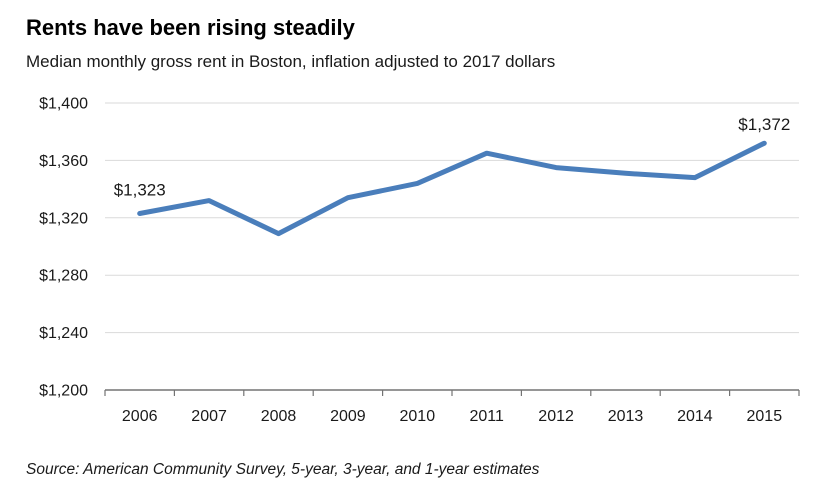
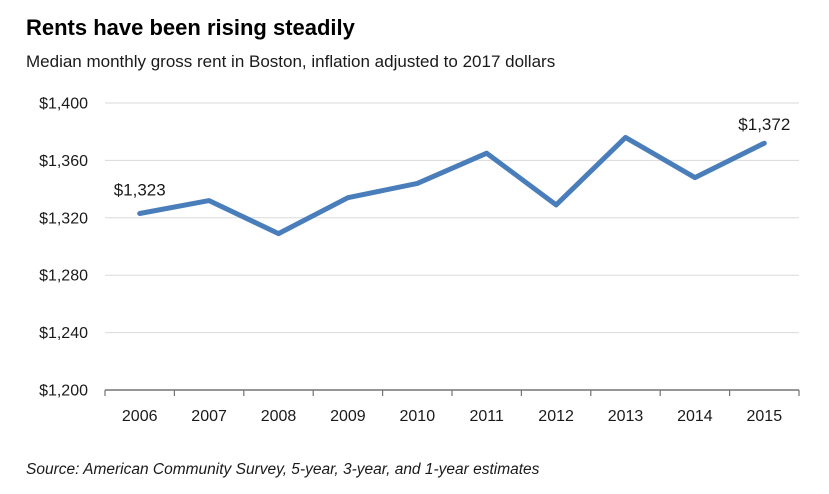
2012: $1355 -> $1329
2013: $1351 -> $1376
